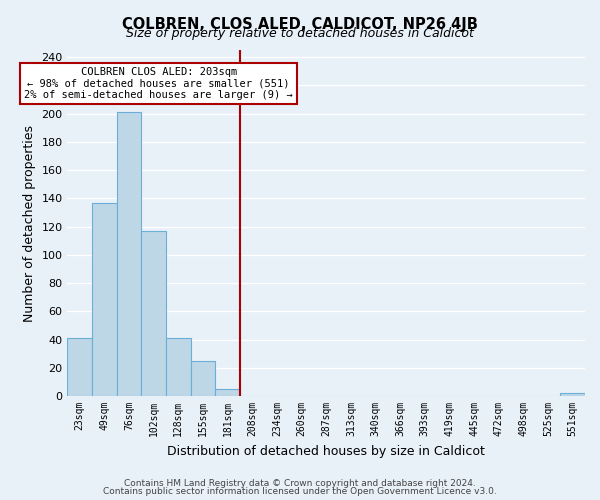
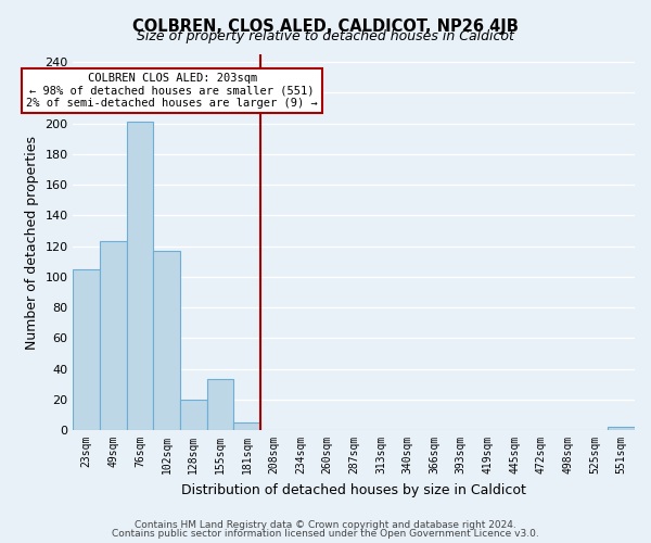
23sqm: 41 -> 105
49sqm: 137 -> 123
128sqm: 41 -> 20
155sqm: 25 -> 33
